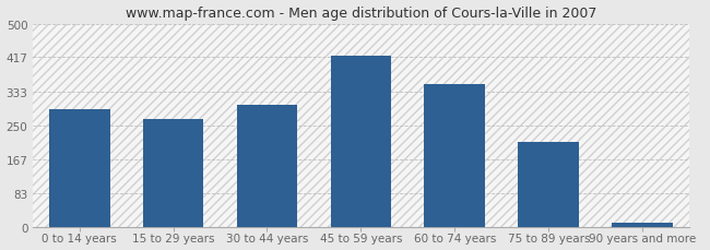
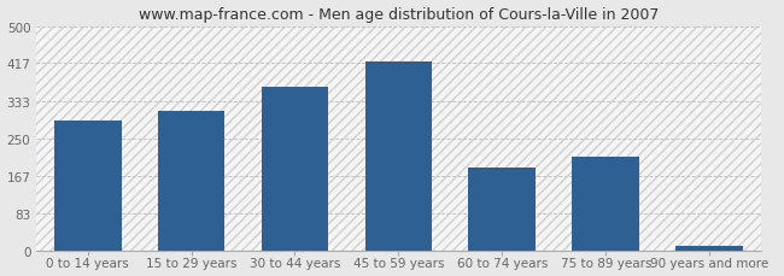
15 to 29 years: 265 -> 310
30 to 44 years: 300 -> 365
60 to 74 years: 350 -> 185
